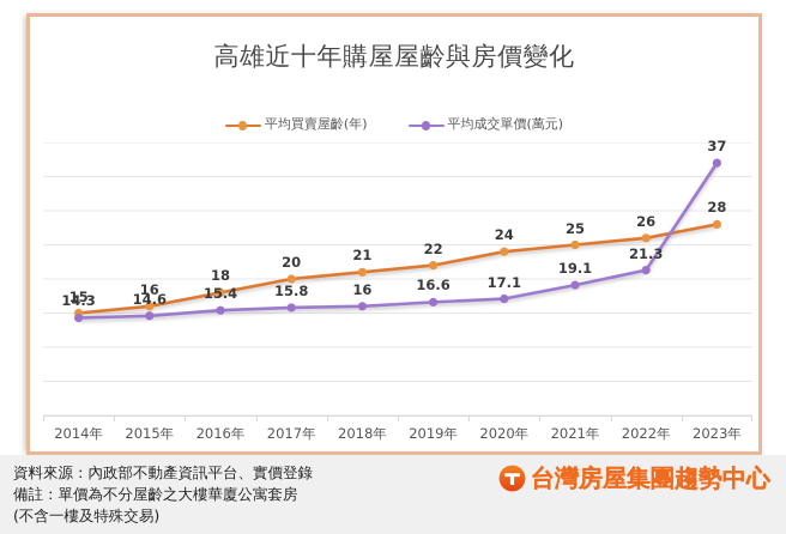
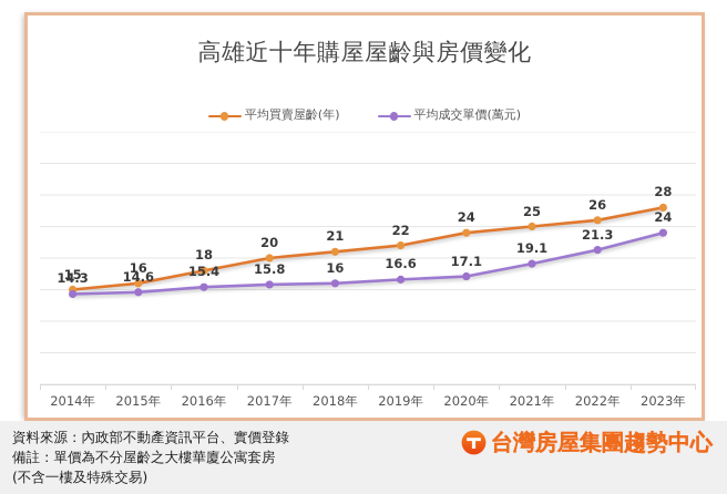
平均成交單價(萬元)/2023年: 37 -> 24
